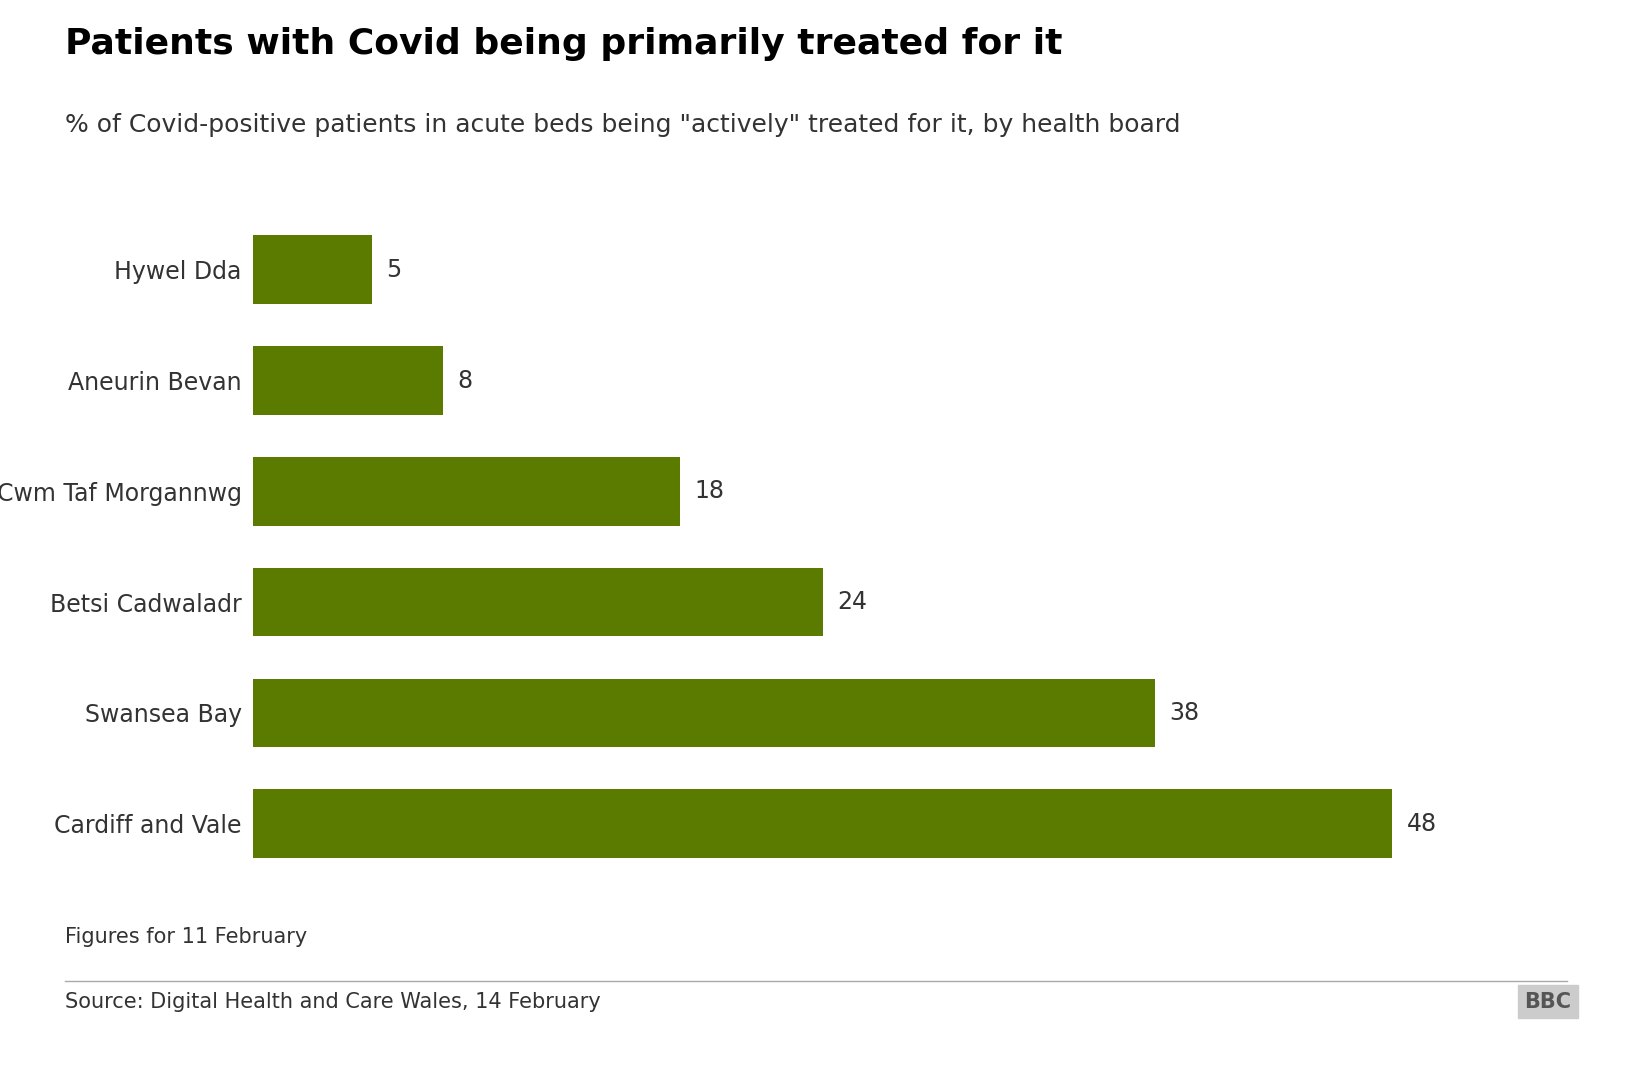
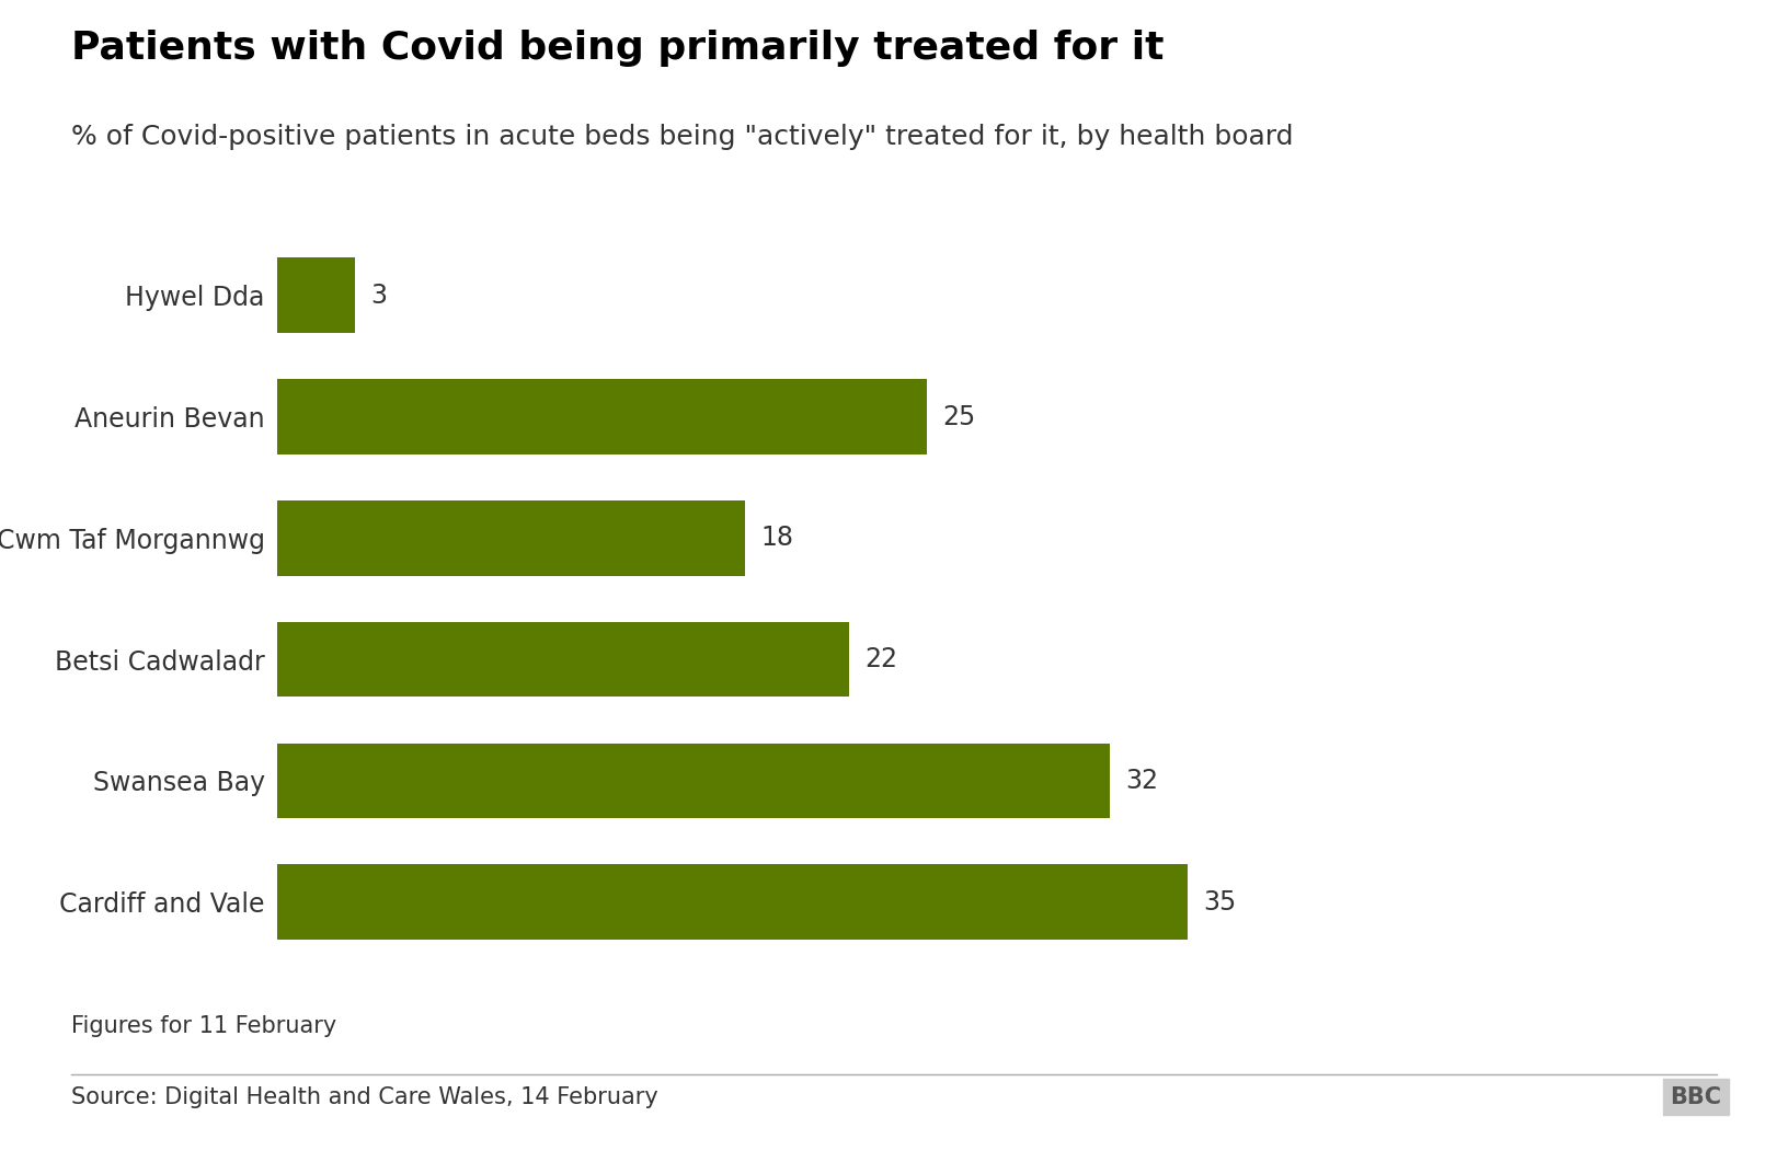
Hywel Dda: 5 -> 3
Aneurin Bevan: 8 -> 25
Betsi Cadwaladr: 24 -> 22
Swansea Bay: 38 -> 32
Cardiff and Vale: 48 -> 35
